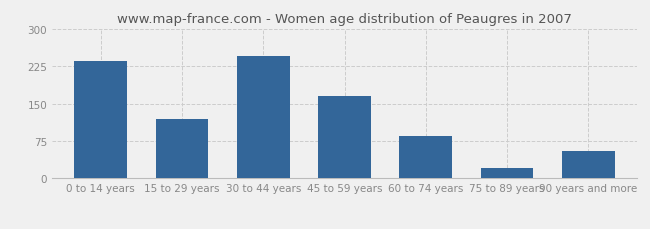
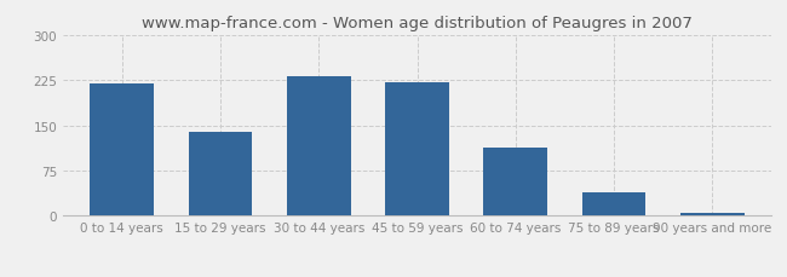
0 to 14 years: 235 -> 220
15 to 29 years: 120 -> 140
30 to 44 years: 245 -> 232
45 to 59 years: 165 -> 222
60 to 74 years: 85 -> 113
75 to 89 years: 20 -> 38
90 years and more: 55 -> 5
